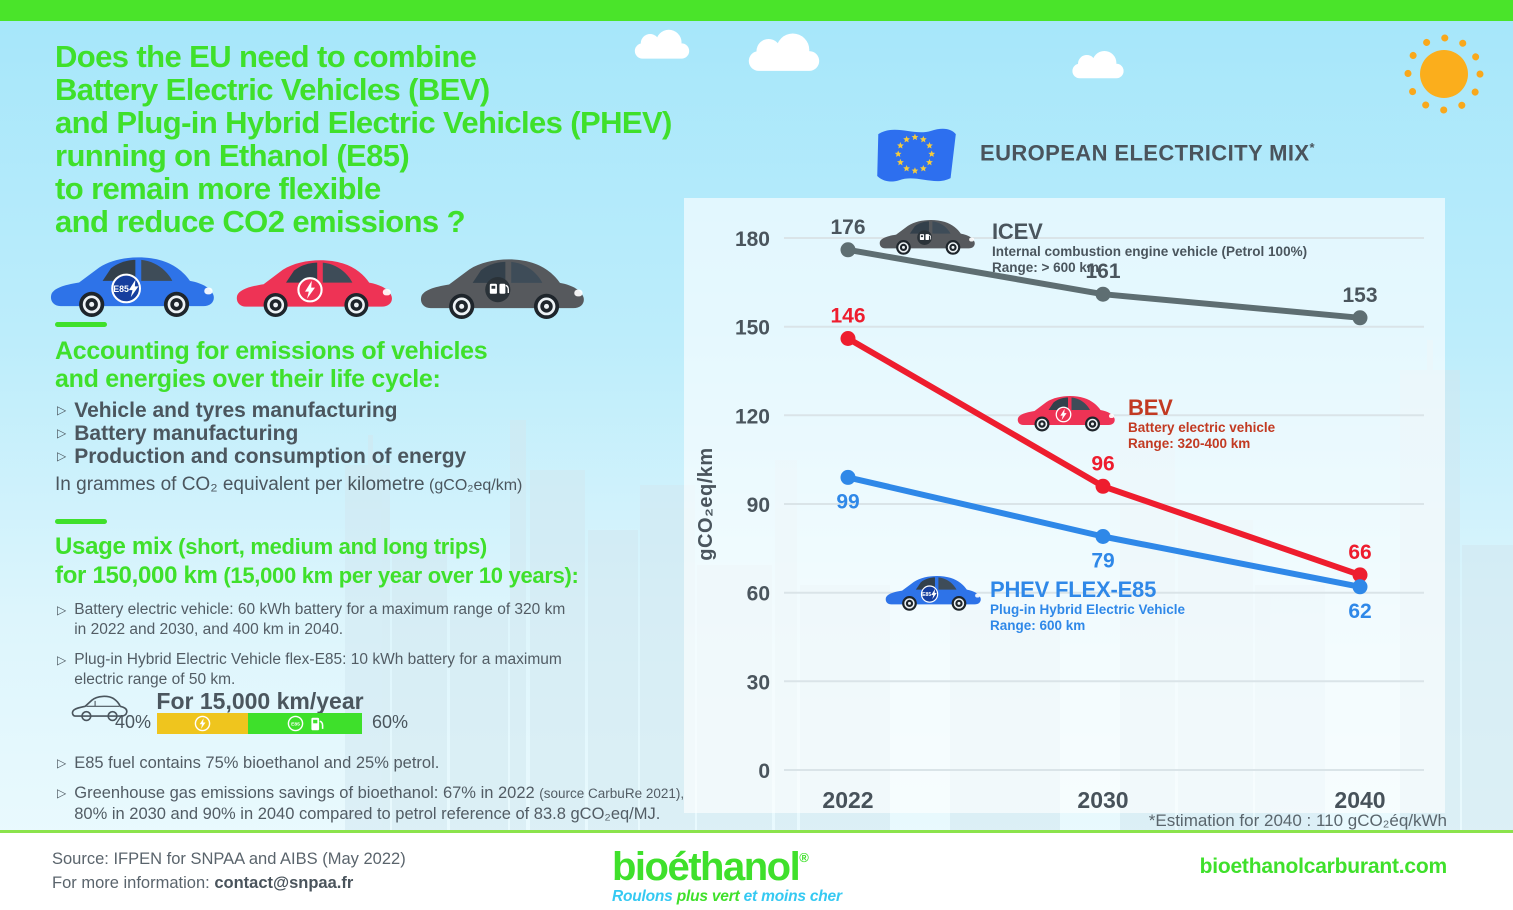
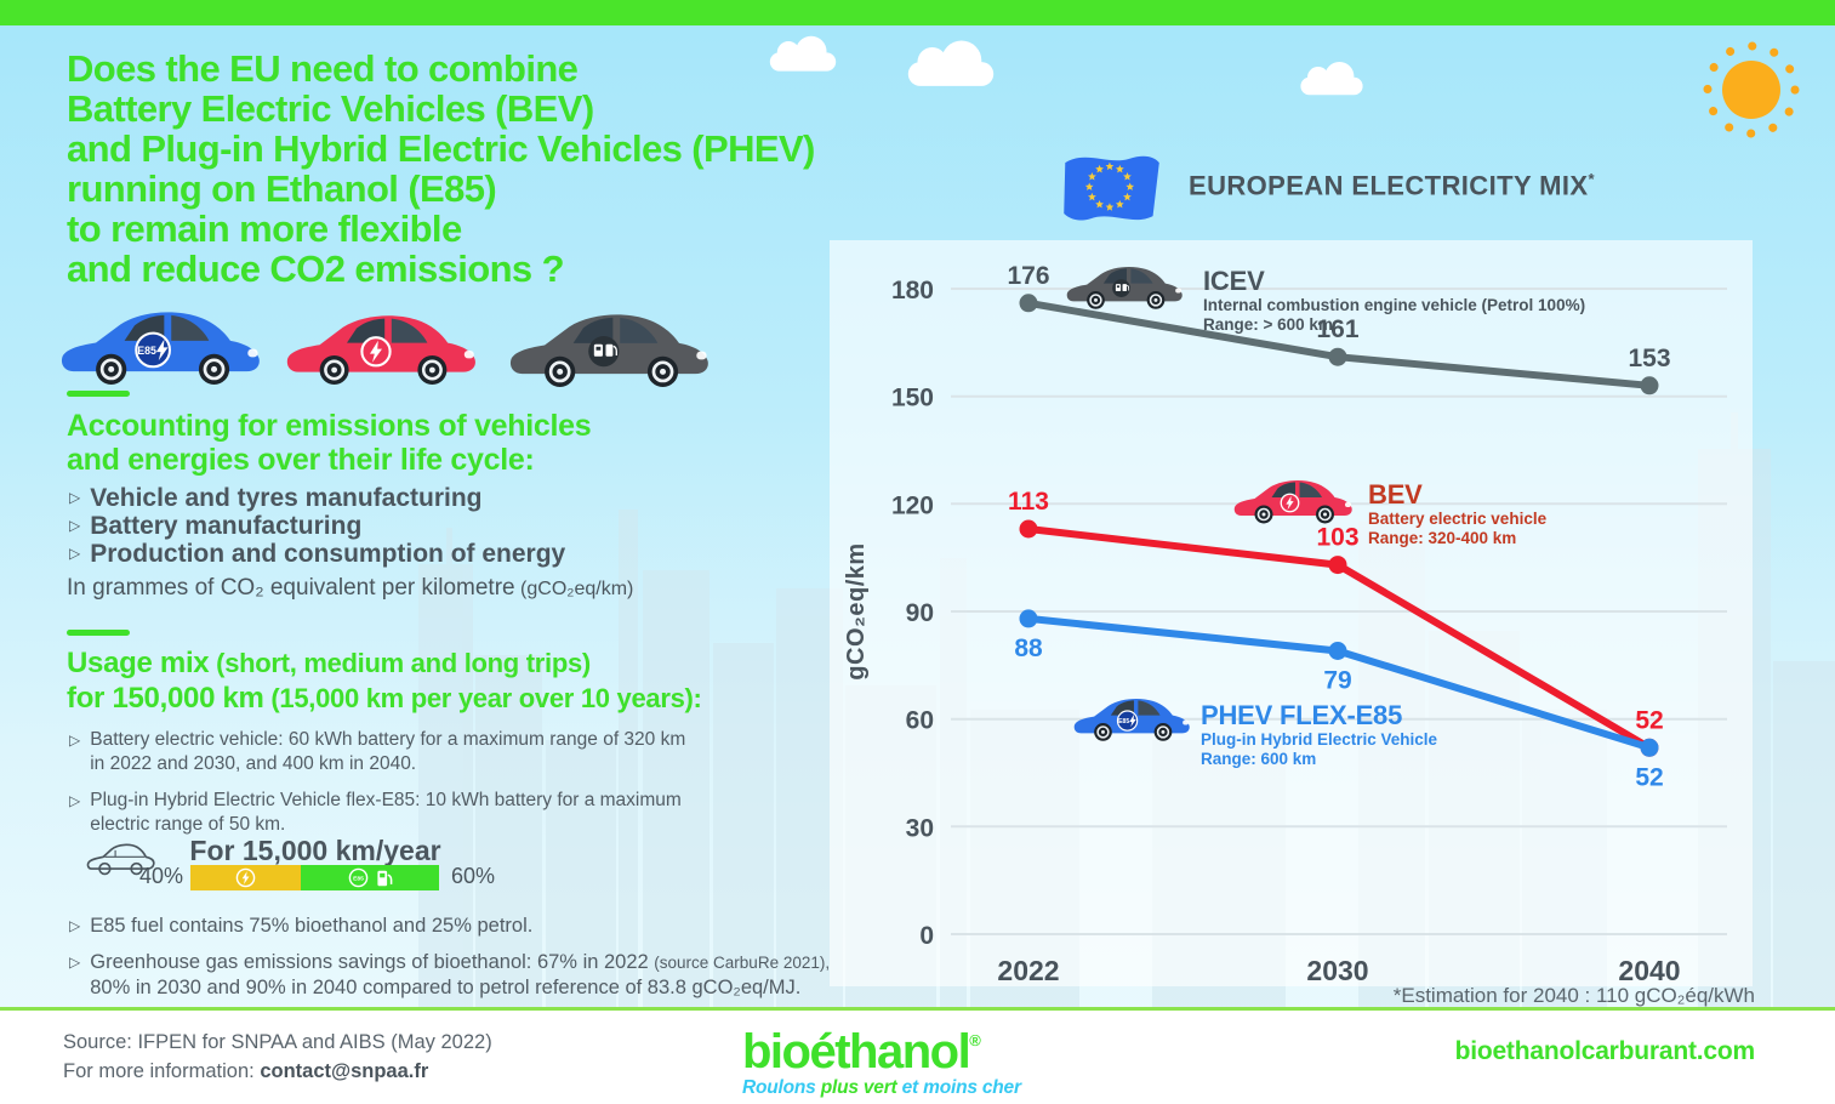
BEV/2022: 146 -> 113
PHEV FLEX-E85/2022: 99 -> 88
BEV/2030: 96 -> 103
BEV/2040: 66 -> 52
PHEV FLEX-E85/2040: 62 -> 52
